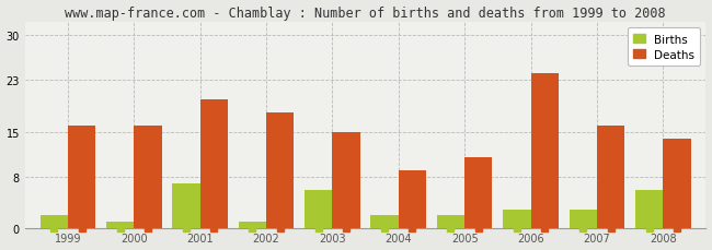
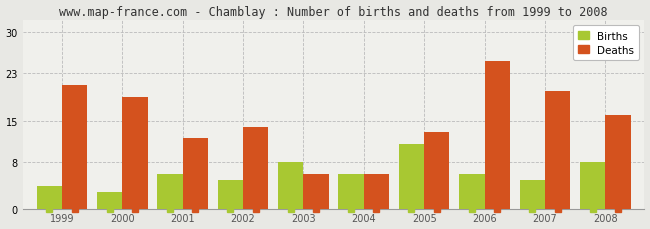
Births/1999: 2 -> 4
Deaths/1999: 16 -> 21
Births/2000: 1 -> 3
Deaths/2000: 16 -> 19
Births/2001: 7 -> 6
Deaths/2001: 20 -> 12
Births/2002: 1 -> 5
Deaths/2002: 18 -> 14
Births/2003: 6 -> 8
Deaths/2003: 15 -> 6
Births/2004: 2 -> 6
Deaths/2004: 9 -> 6
Births/2005: 2 -> 11
Deaths/2005: 11 -> 13
Births/2006: 3 -> 6
Deaths/2006: 24 -> 25
Births/2007: 3 -> 5
Deaths/2007: 16 -> 20
Births/2008: 6 -> 8
Deaths/2008: 14 -> 16
